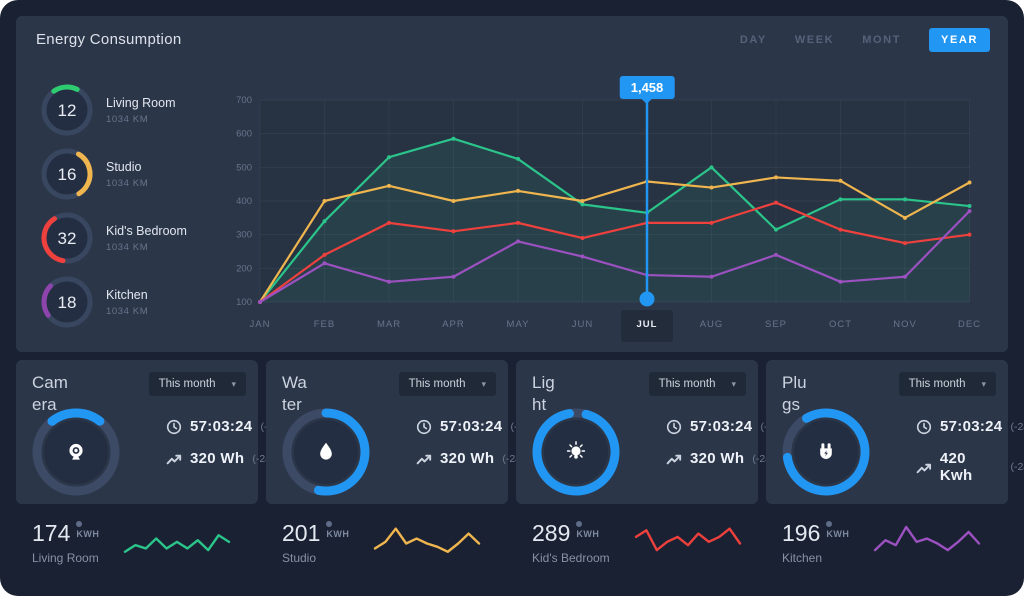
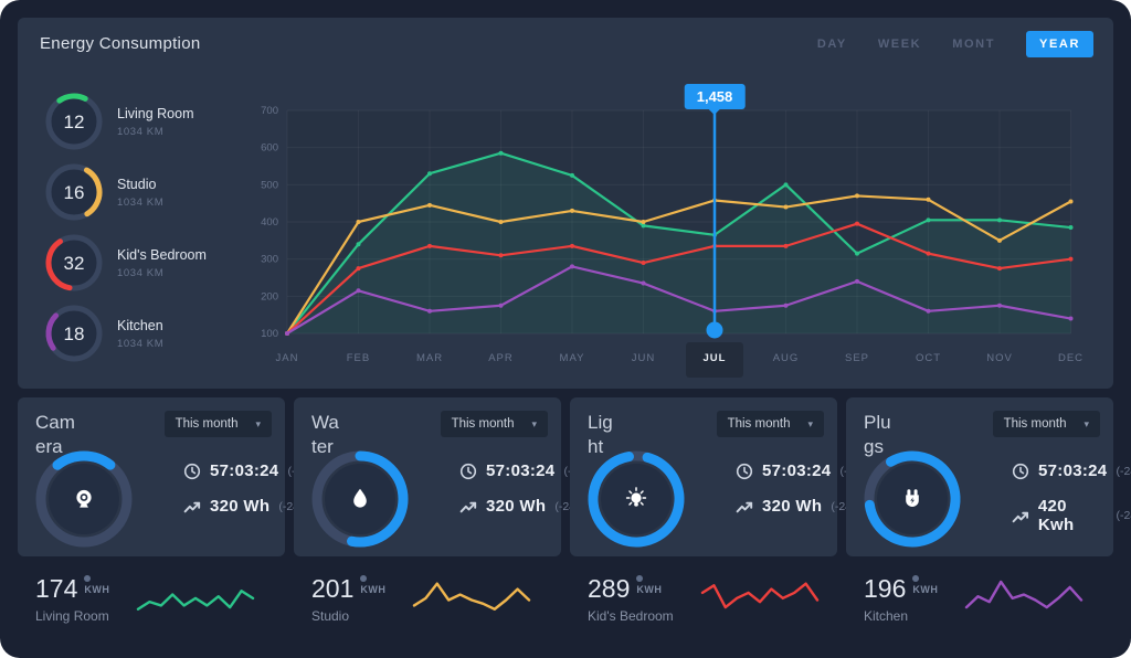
Kid's Bedroom/FEB: 240 -> 280
Kitchen/JUL: 180 -> 160
Kitchen/DEC: 370 -> 140
